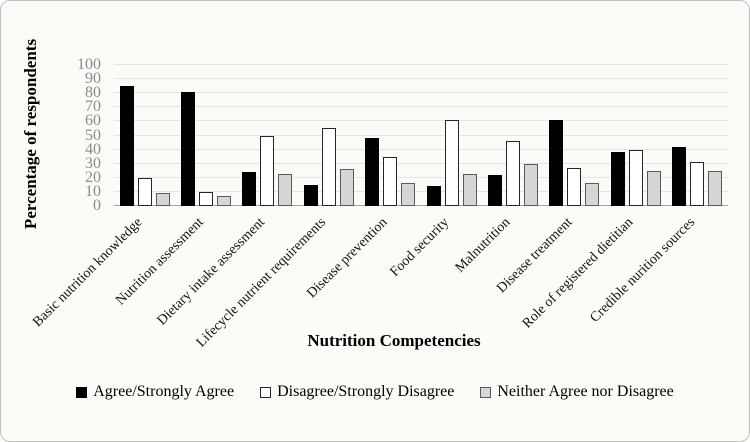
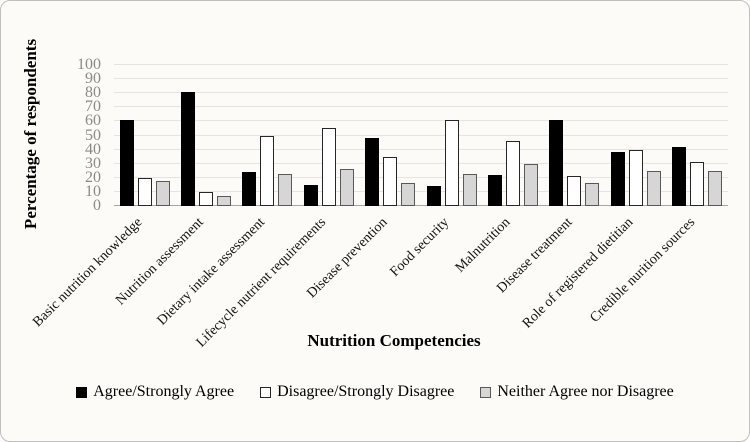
Agree/Strongly Agree/Basic nutrition knowledge: 85 -> 61
Neither Agree nor Disagree/Basic nutrition knowledge: 9 -> 18
Disagree/Strongly Disagree/Disease treatment: 27 -> 21
